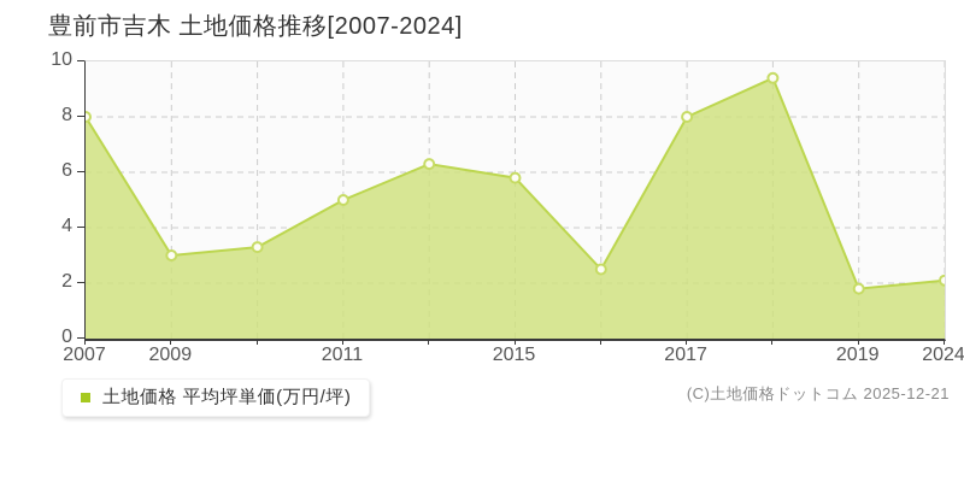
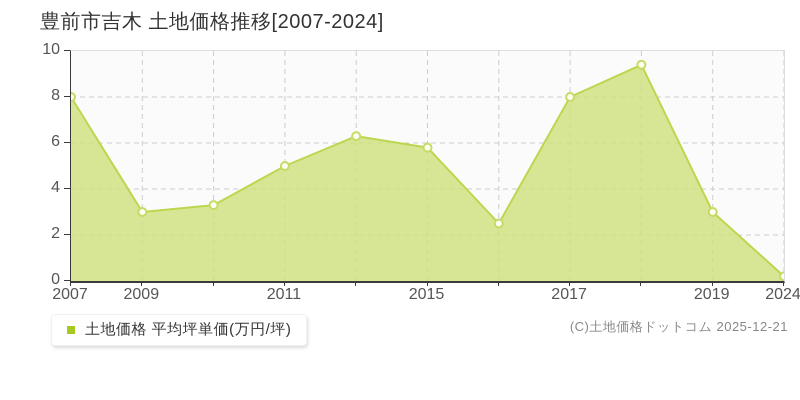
2019: 1.8 -> 3.0
2024: 2.1 -> 0.2
